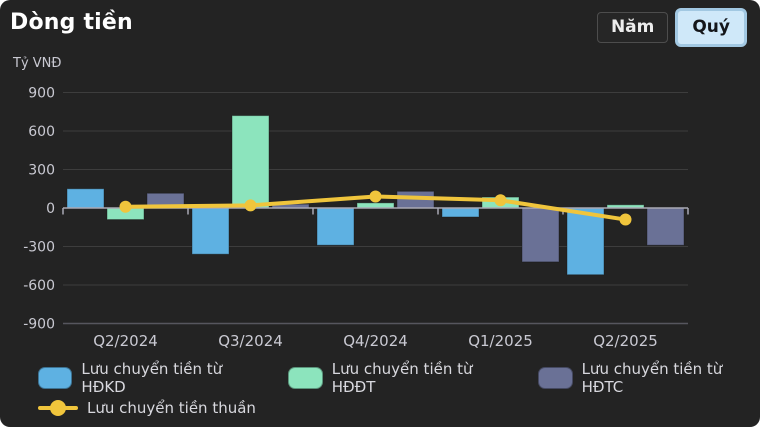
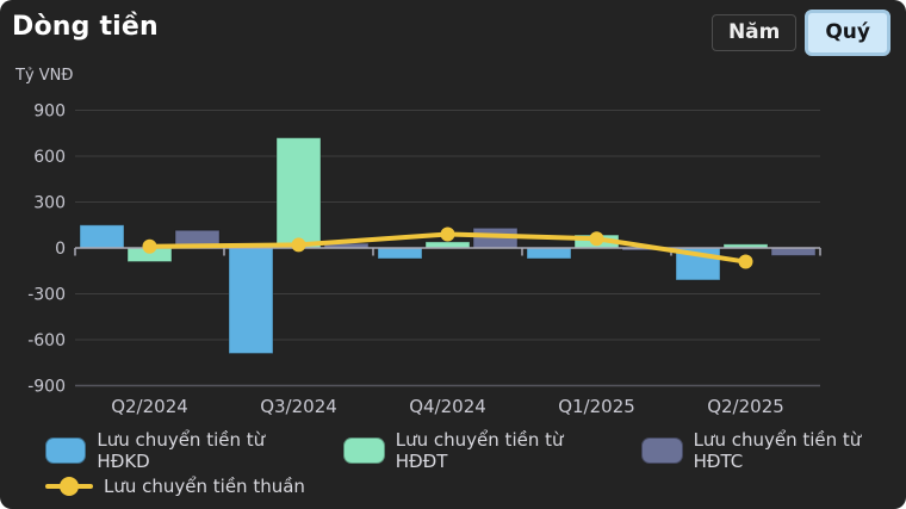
Lưu chuyển tiền từ HĐKD/Q3/2024: -360 -> -690
Lưu chuyển tiền từ HĐKD/Q4/2024: -290 -> -70
Lưu chuyển tiền từ HĐTC/Q1/2025: -420 -> -20
Lưu chuyển tiền từ HĐKD/Q2/2025: -520 -> -210
Lưu chuyển tiền từ HĐTC/Q2/2025: -290 -> -50
